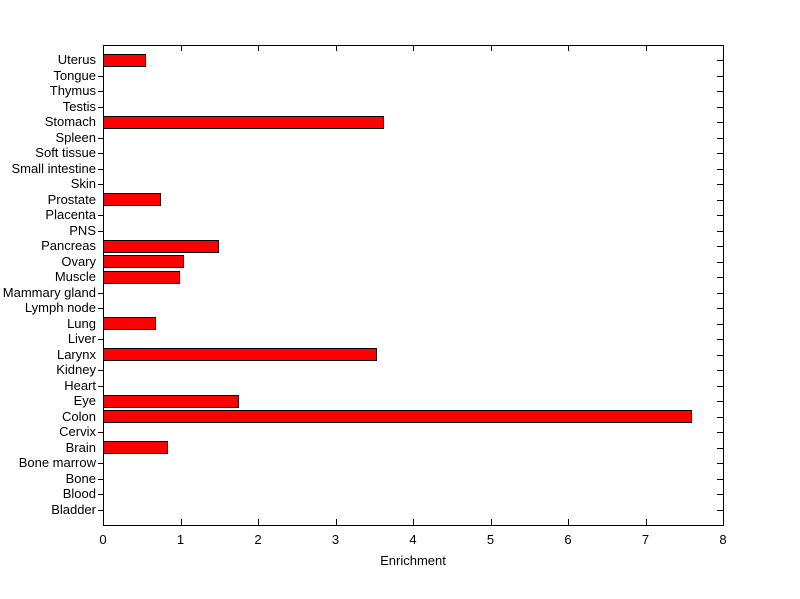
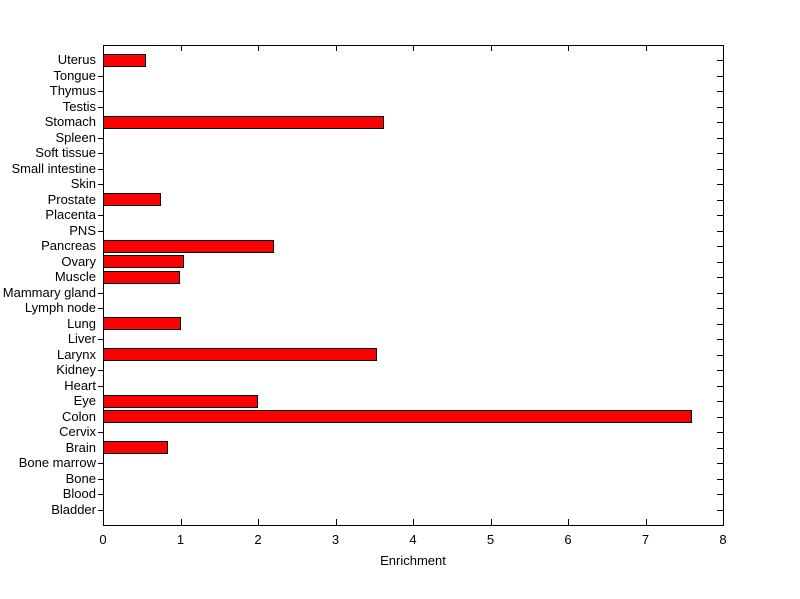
Pancreas: 1.5 -> 2.2
Lung: 0.7 -> 1.0
Eye: 1.8 -> 2.0
